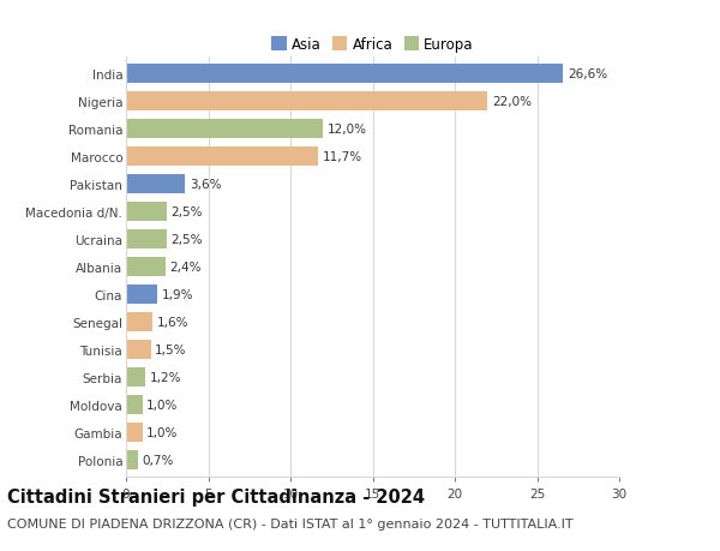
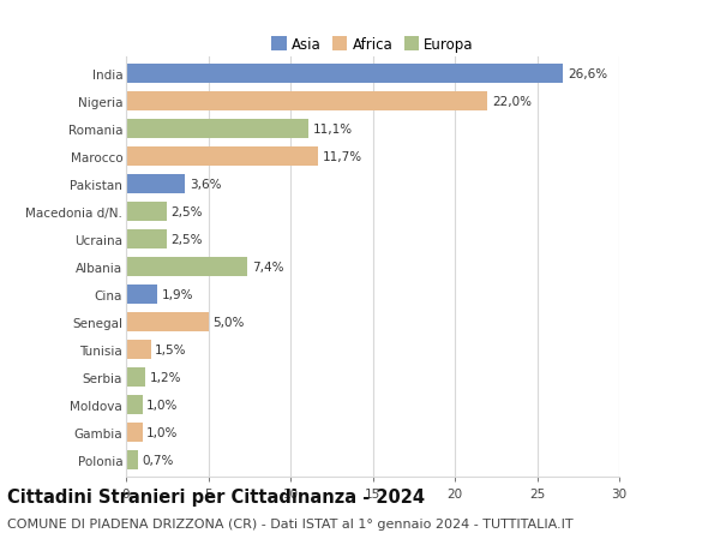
Romania: 12,0% -> 11,1%
Albania: 2,4% -> 7,4%
Senegal: 1,6% -> 5,0%
